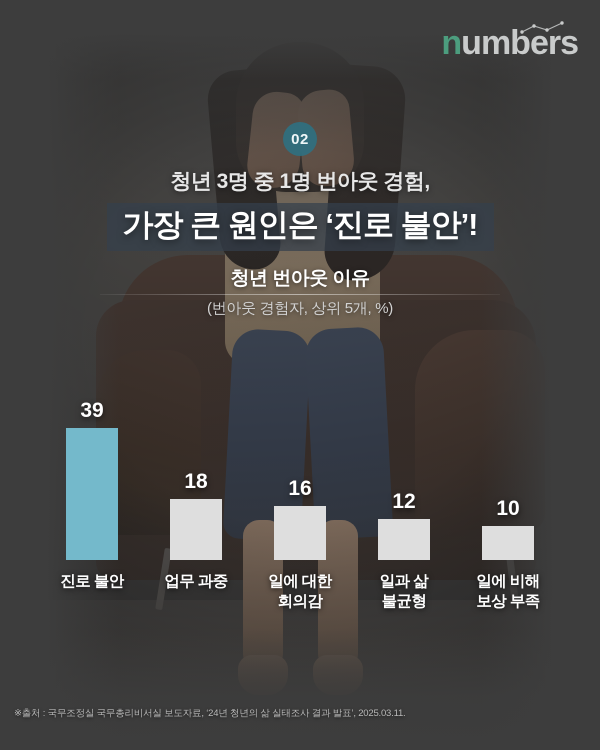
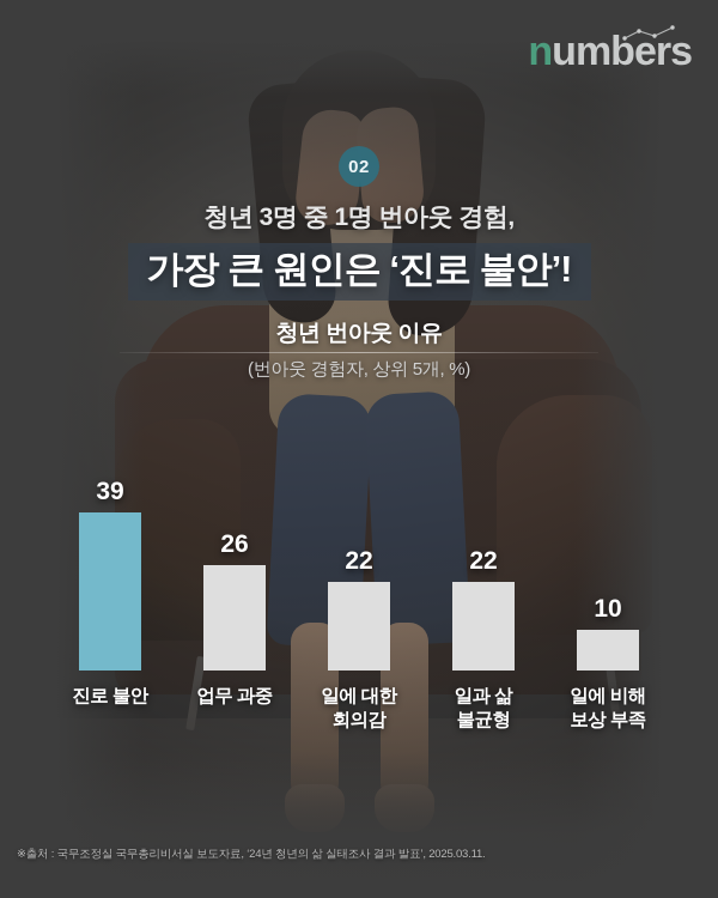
업무 과중: 18 -> 26
일에 대한 회의감: 16 -> 22
일과 삶 불균형: 12 -> 22
